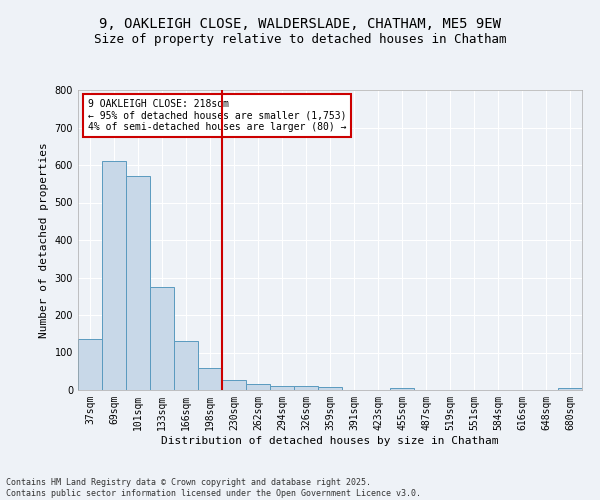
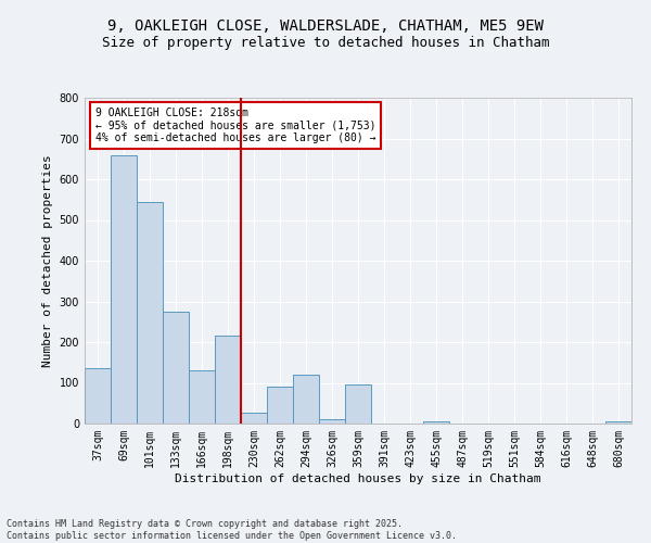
69sqm: 610 -> 660
101sqm: 570 -> 545
198sqm: 60 -> 215
262sqm: 17 -> 90
294sqm: 10 -> 120
359sqm: 8 -> 95
